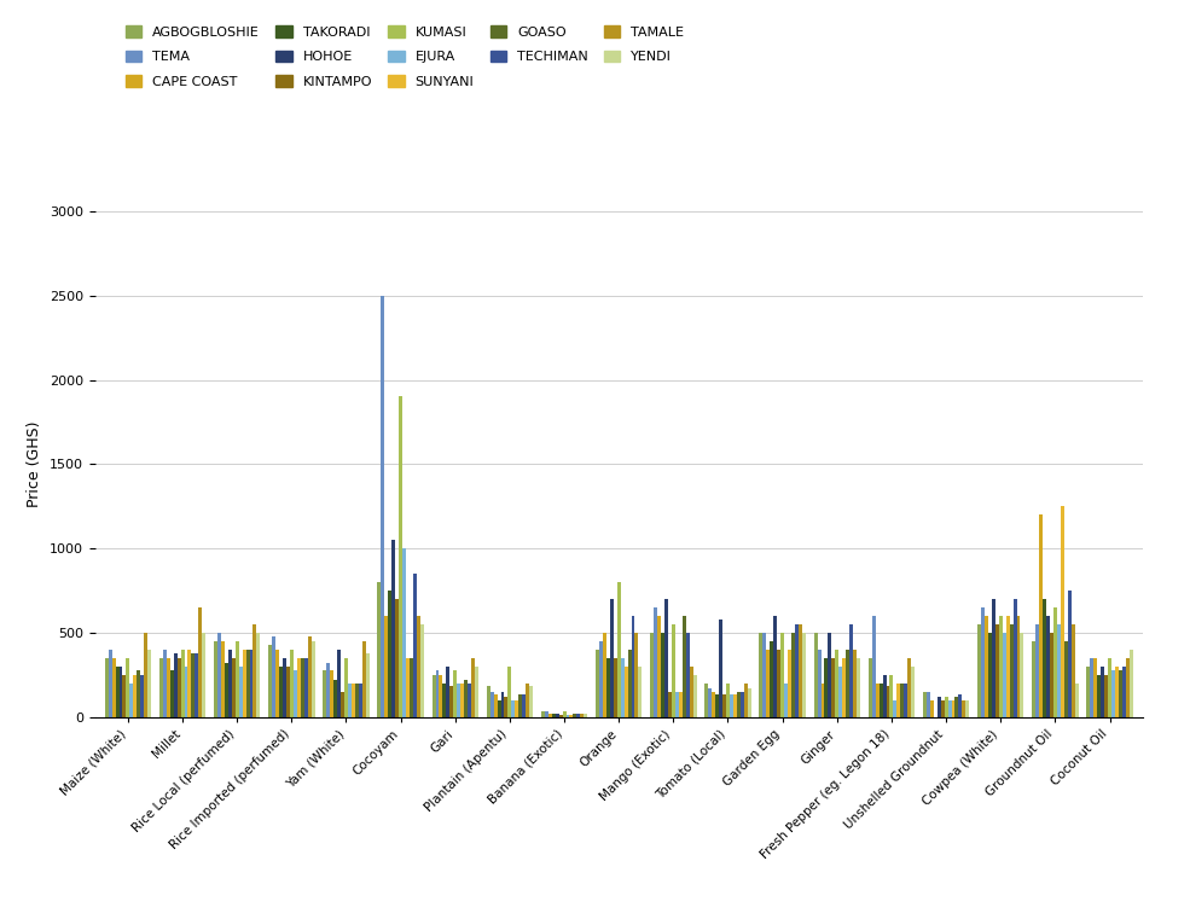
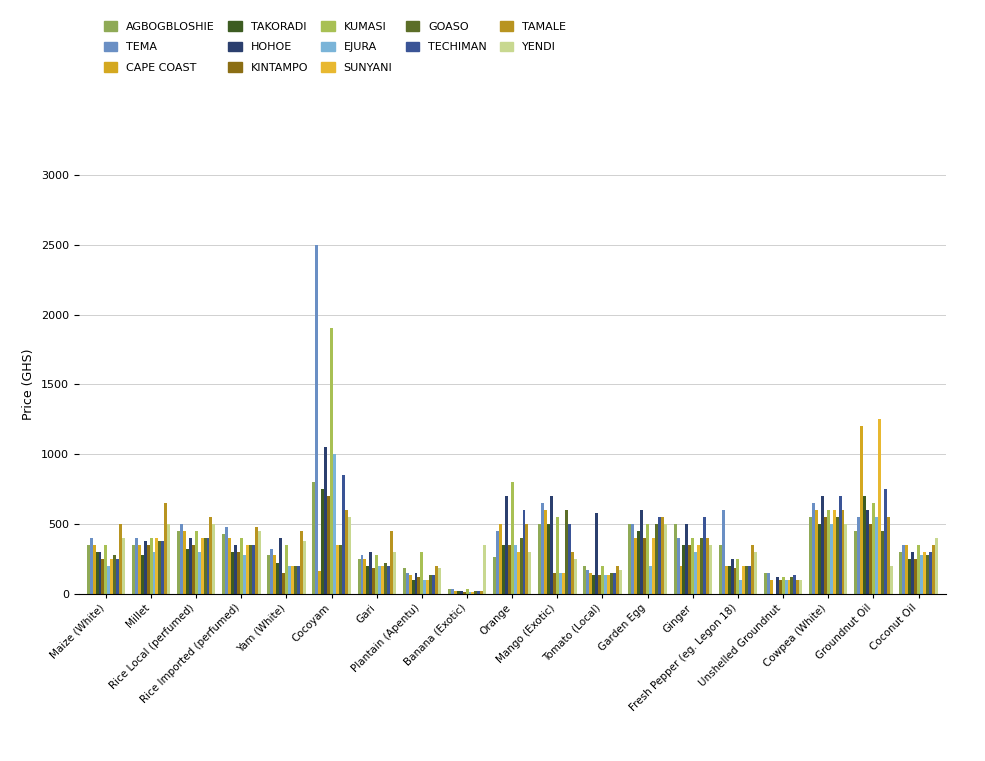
CAPE COAST/Cocoyam: 600 -> 160
TAMALE/Gari: 350 -> 450
YENDI/Banana (Exotic): 20 -> 350
AGBOGBLOSHIE/Orange: 400 -> 260
